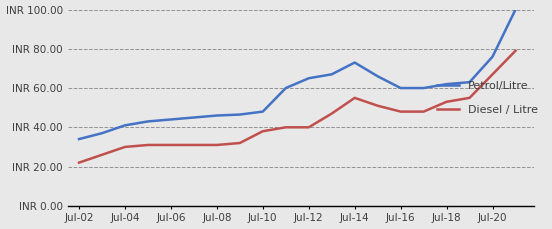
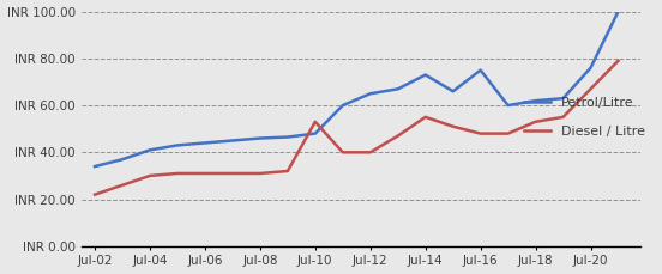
Diesel / Litre/Jul-10: INR 38 -> INR 53
Petrol/Litre/Jul-16: INR 60 -> INR 75
